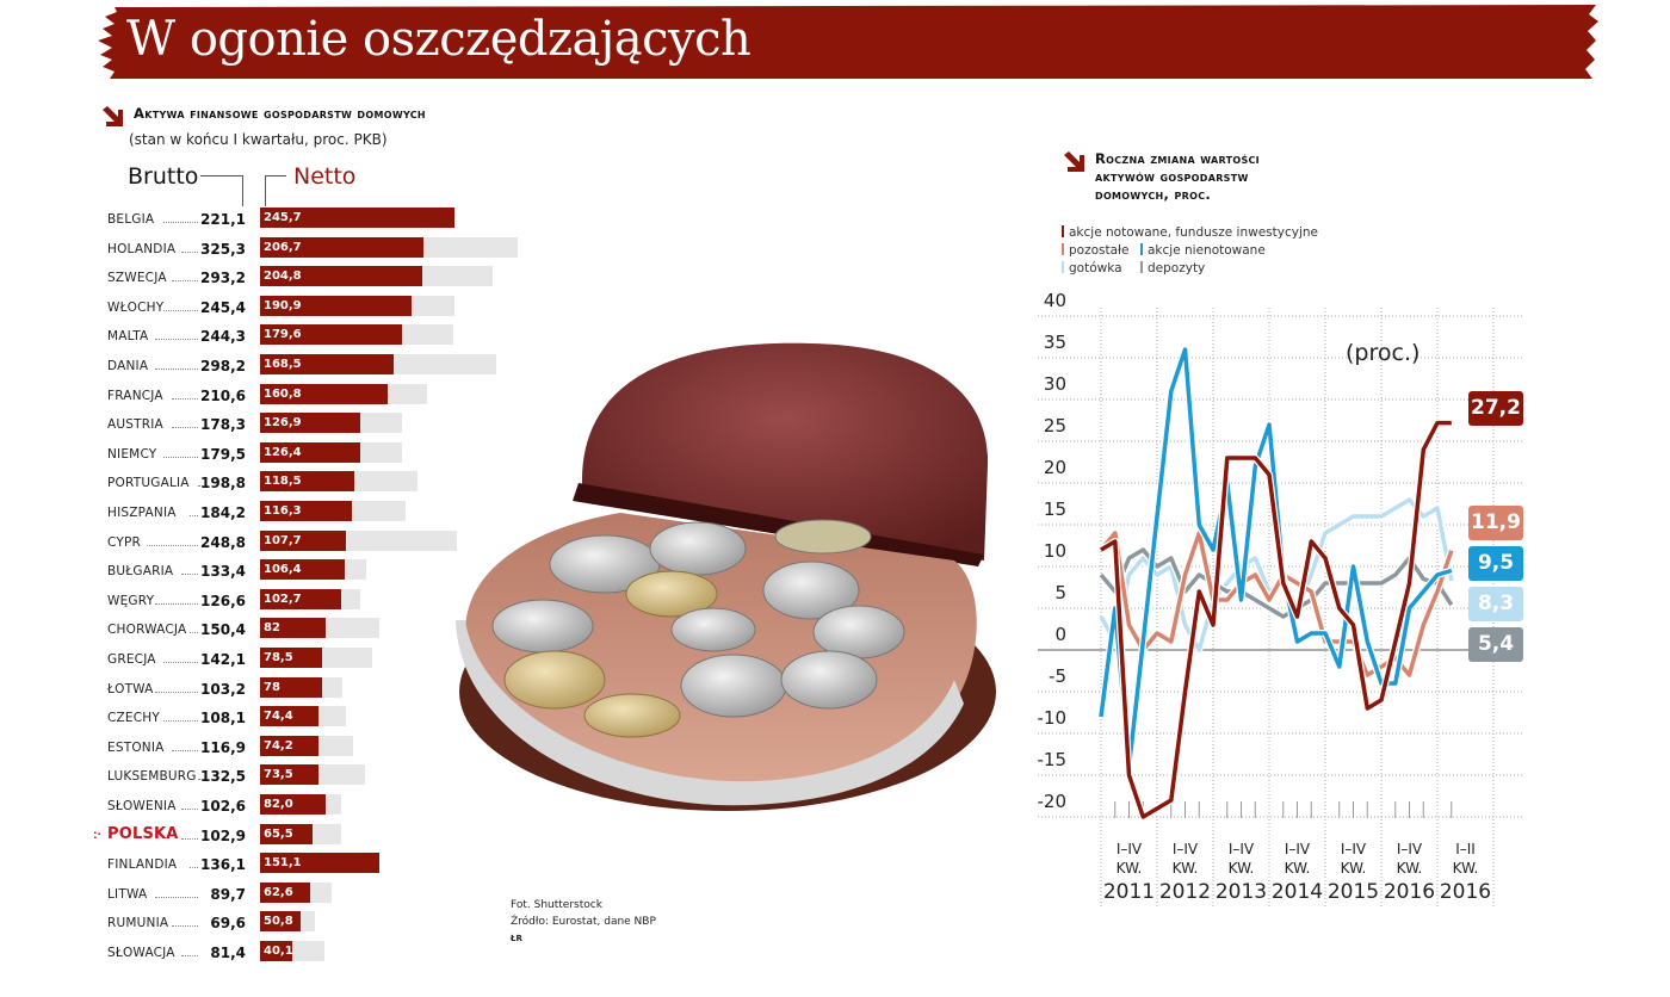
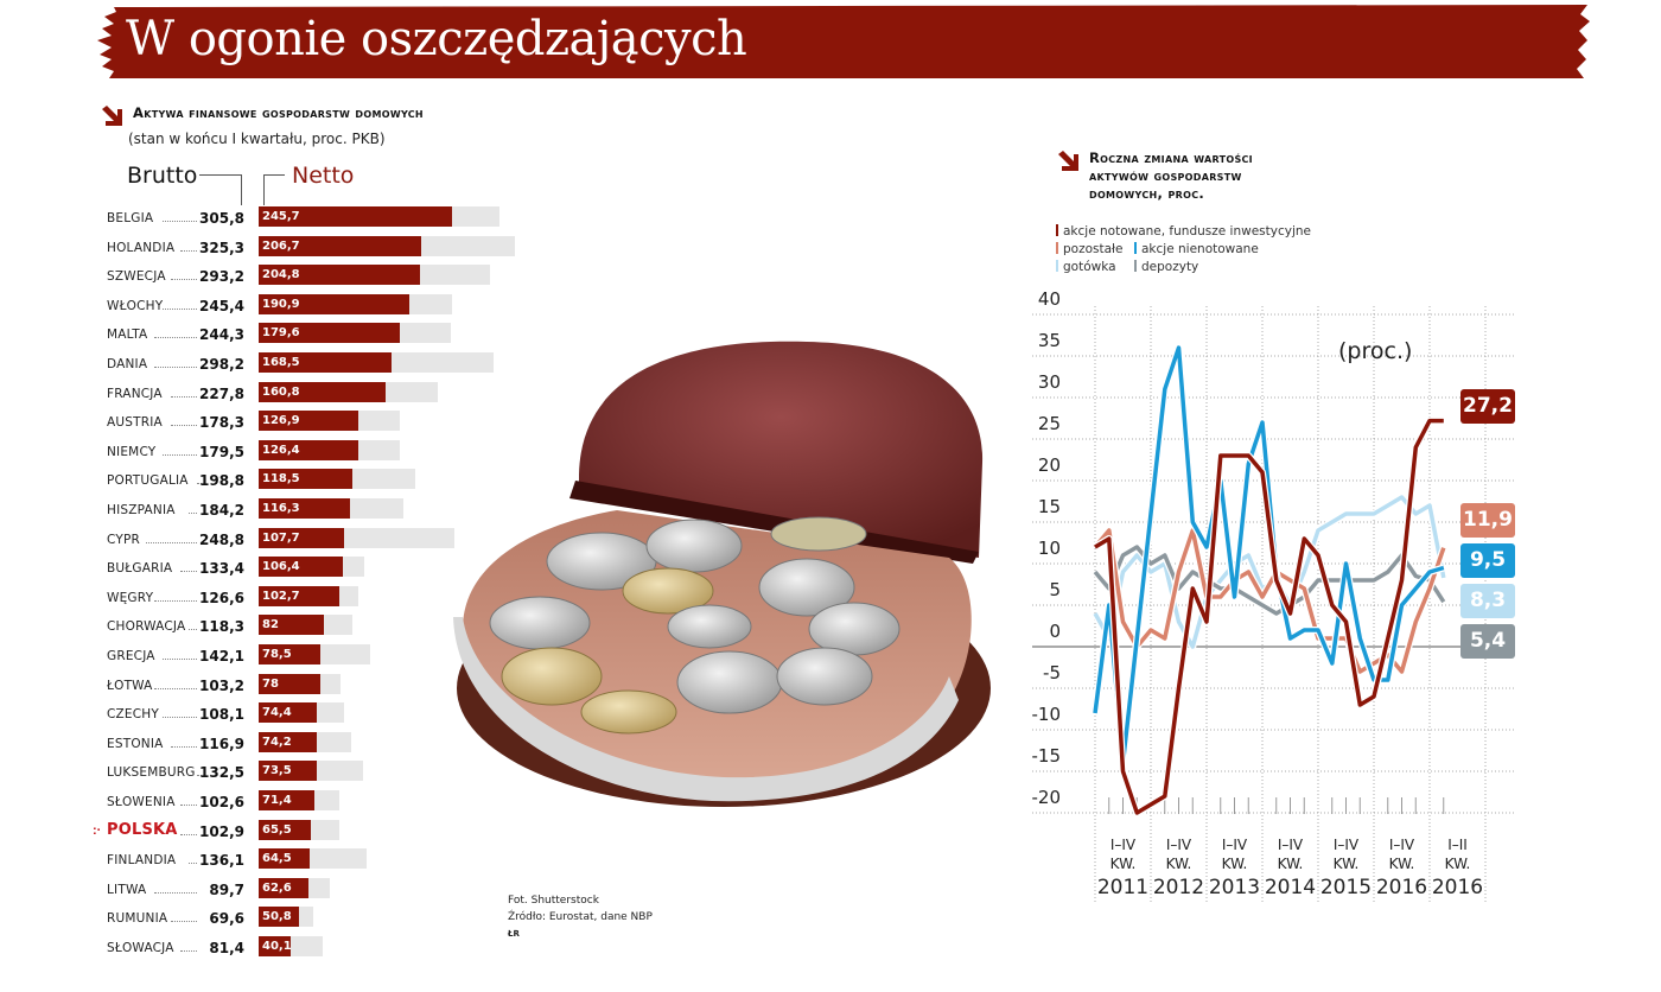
Aktywa finansowe gospodarstw domowych/Brutto/BELGIA: 221,1 -> 305,8
Aktywa finansowe gospodarstw domowych/Brutto/FRANCJA: 210,6 -> 227,8
Aktywa finansowe gospodarstw domowych/Brutto/CHORWACJA: 150,4 -> 118,3
Aktywa finansowe gospodarstw domowych/Netto/SŁOWENIA: 82,0 -> 71,4
Aktywa finansowe gospodarstw domowych/Netto/FINLANDIA: 151,1 -> 64,5
